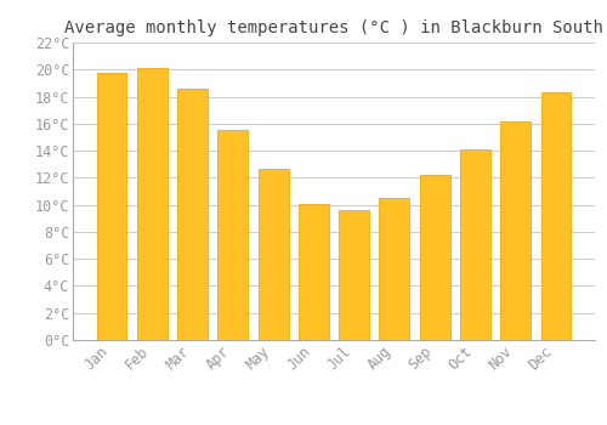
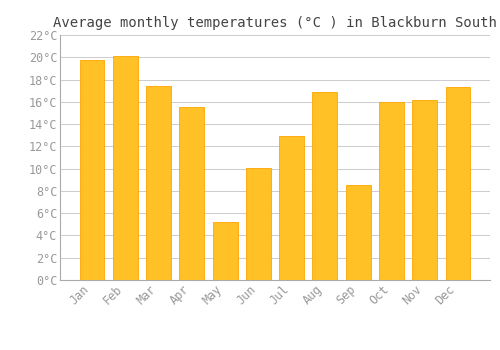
Mar: 18.6°C -> 17.4°C
May: 12.7°C -> 5.2°C
Jul: 9.6°C -> 12.9°C
Aug: 10.5°C -> 16.9°C
Sep: 12.2°C -> 8.5°C
Oct: 14.1°C -> 16.0°C
Dec: 18.3°C -> 17.3°C
